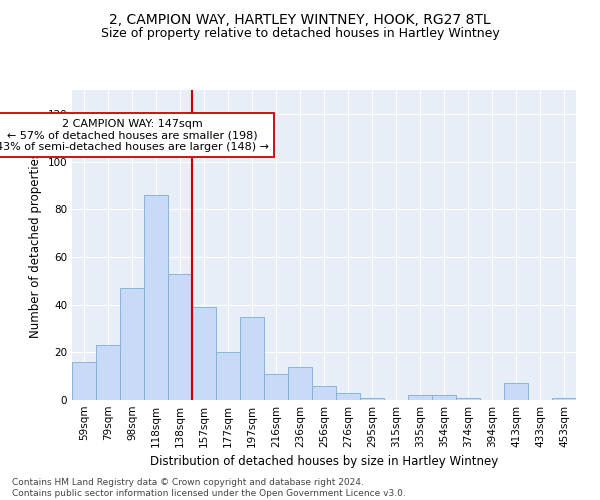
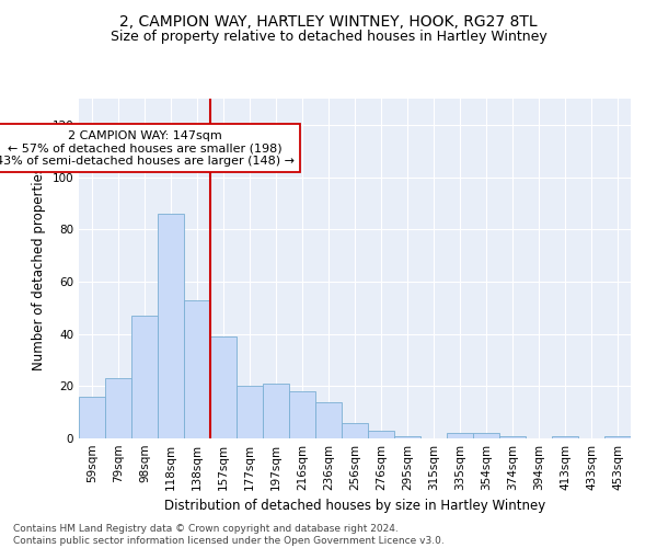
197sqm: 35 -> 21
216sqm: 11 -> 18
413sqm: 7 -> 1
